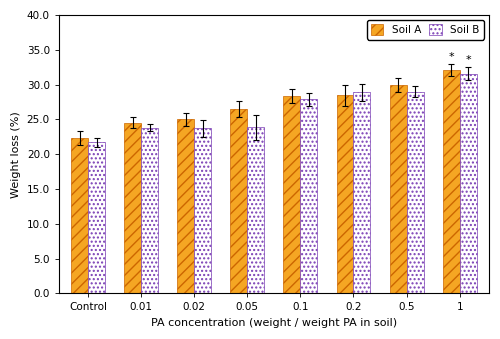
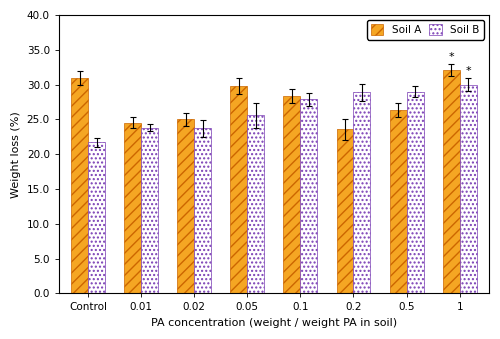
Soil A/Control: 22.3 -> 31.0
Soil A/0.05: 26.5 -> 29.8
Soil B/0.05: 23.9 -> 25.6
Soil A/0.2: 28.5 -> 23.6
Soil A/0.5: 29.9 -> 26.4
Soil B/1: 31.6 -> 30.0
